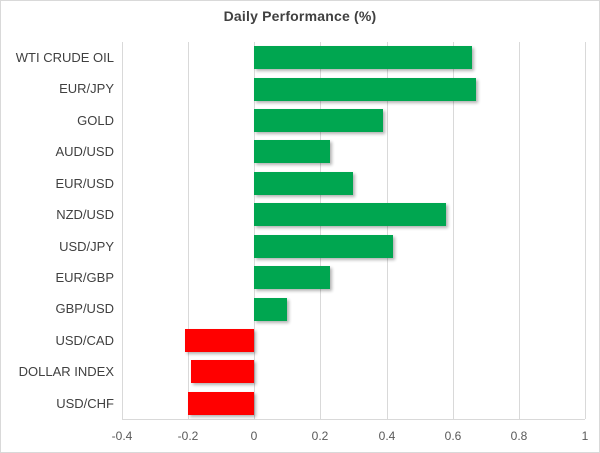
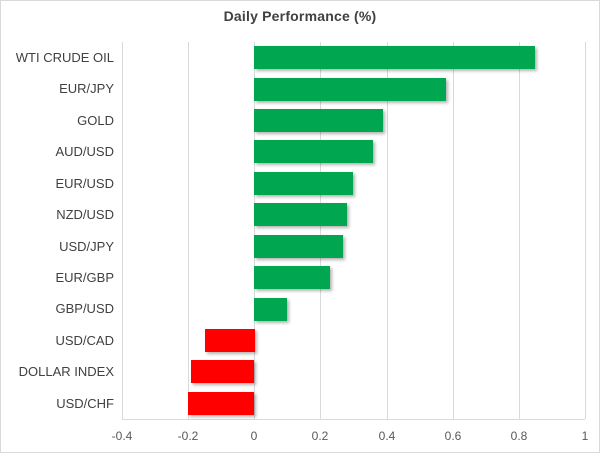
WTI CRUDE OIL: 0.66 -> 0.85
EUR/JPY: 0.67 -> 0.58
AUD/USD: 0.23 -> 0.36
NZD/USD: 0.58 -> 0.28
USD/JPY: 0.42 -> 0.27
USD/CAD: -0.21 -> -0.15
